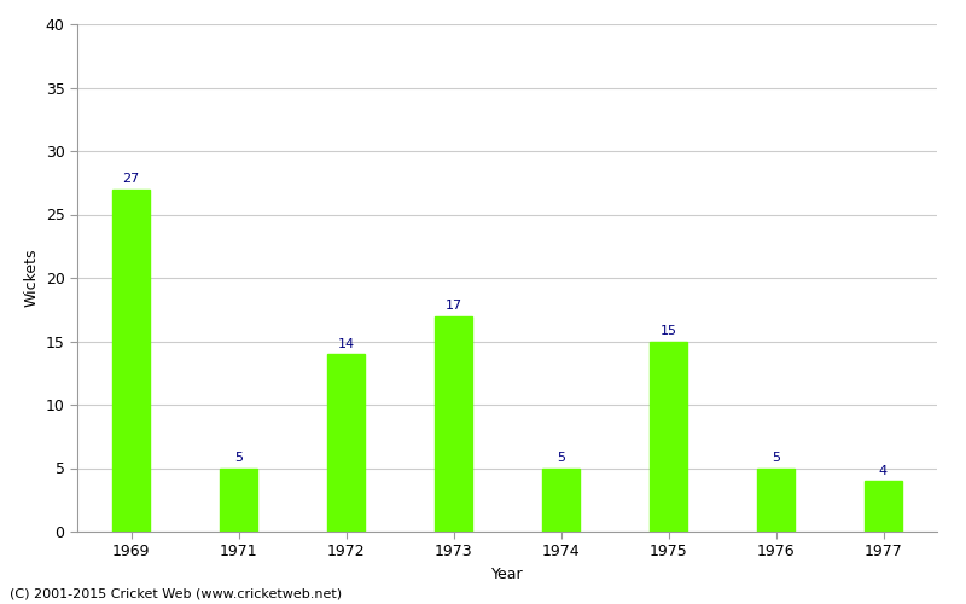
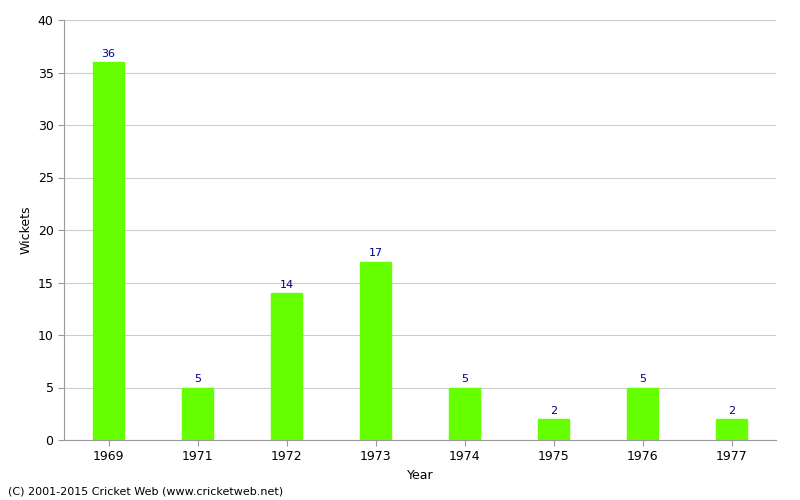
1969: 27 -> 36
1975: 15 -> 2
1977: 4 -> 2
